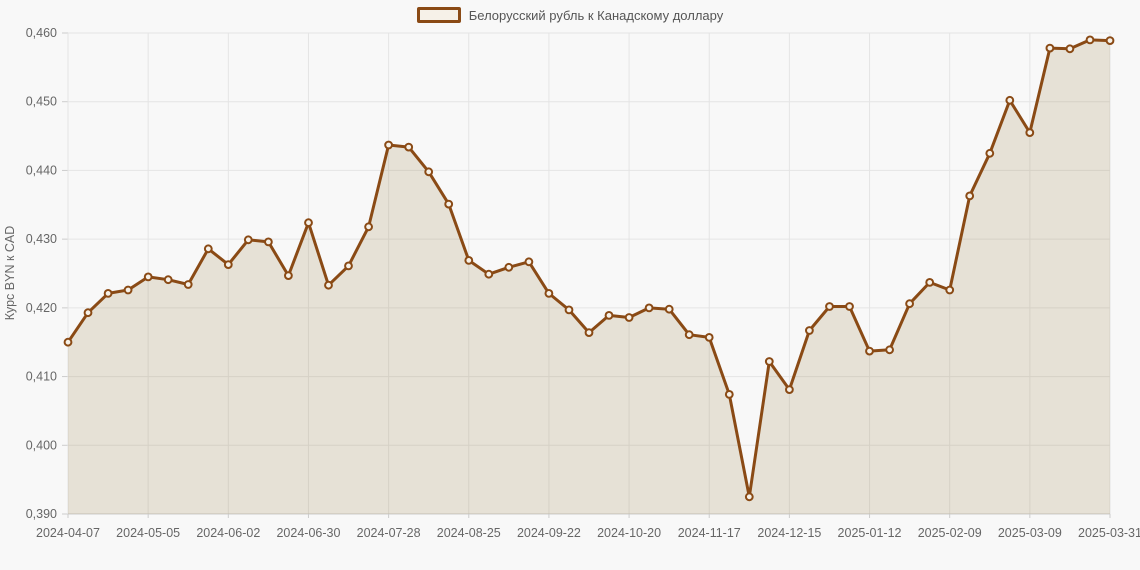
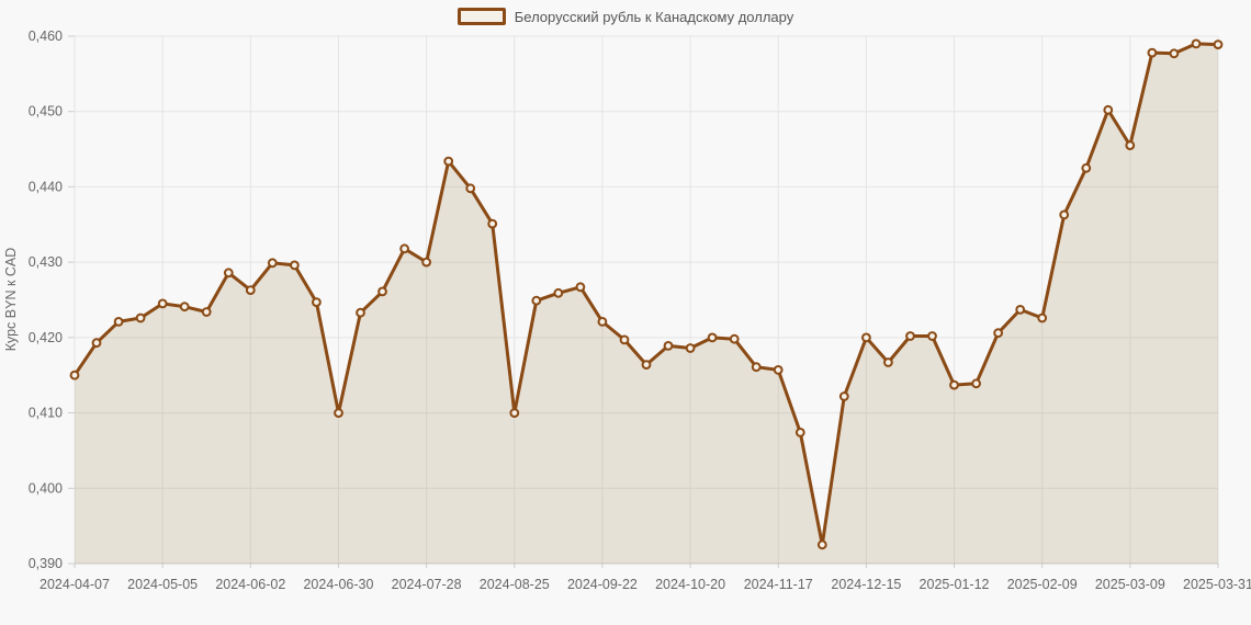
2024-06-30: 0,43 -> 0,41
2024-07-28: 0,44 -> 0,43
2024-08-25: 0,43 -> 0,41
2024-12-15: 0,41 -> 0,42
